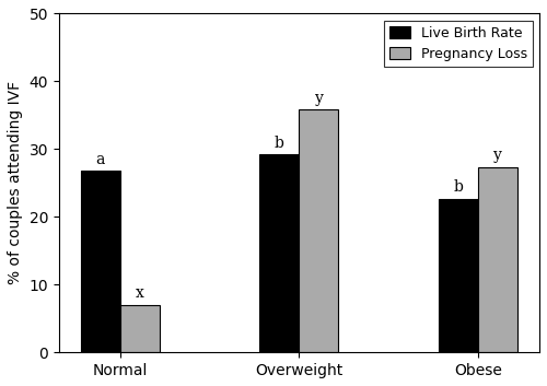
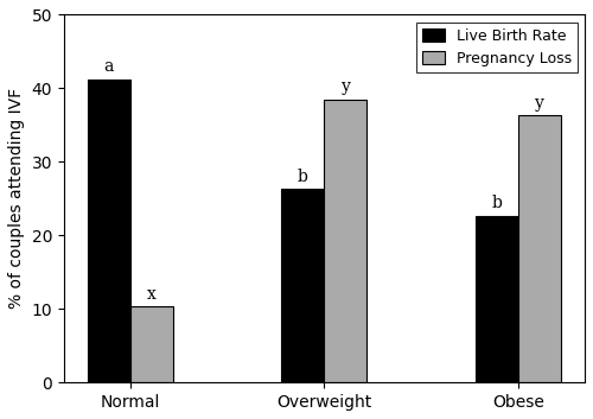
Live Birth Rate/Normal: 26.8 -> 41.2
Pregnancy Loss/Normal: 7.0 -> 10.3
Live Birth Rate/Overweight: 29.2 -> 26.3
Pregnancy Loss/Overweight: 35.8 -> 38.5
Pregnancy Loss/Obese: 27.4 -> 36.3
